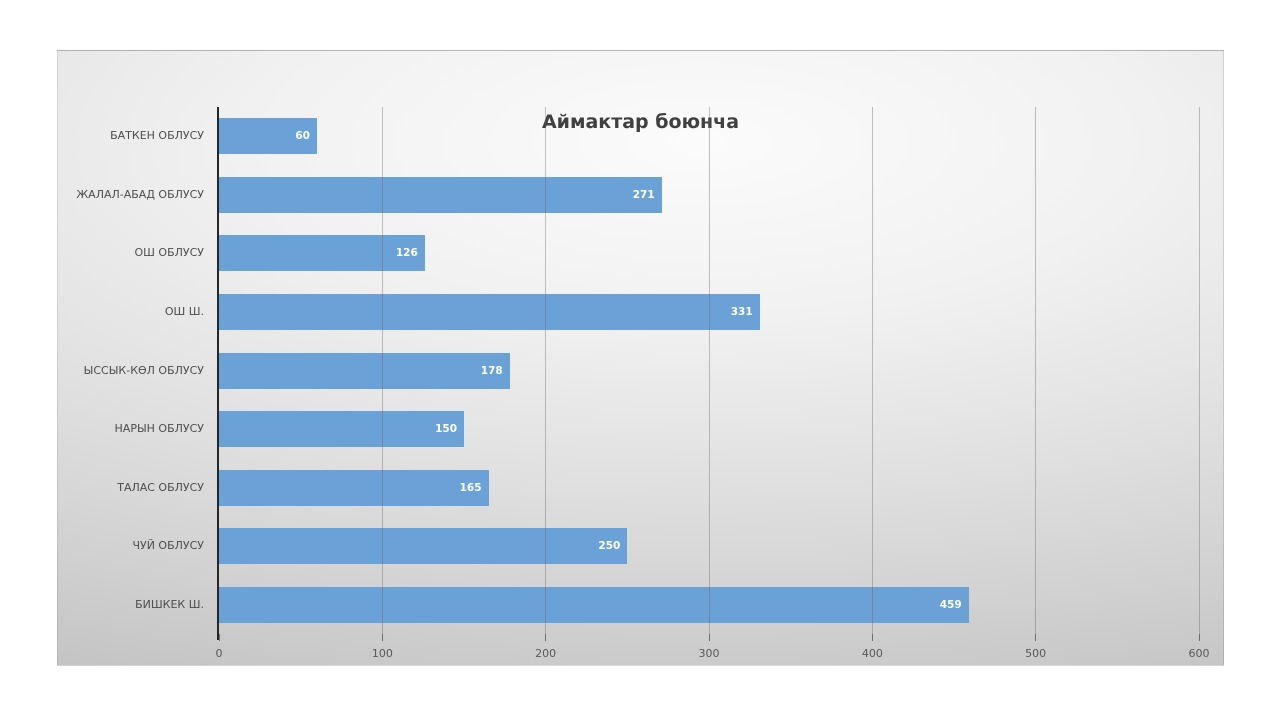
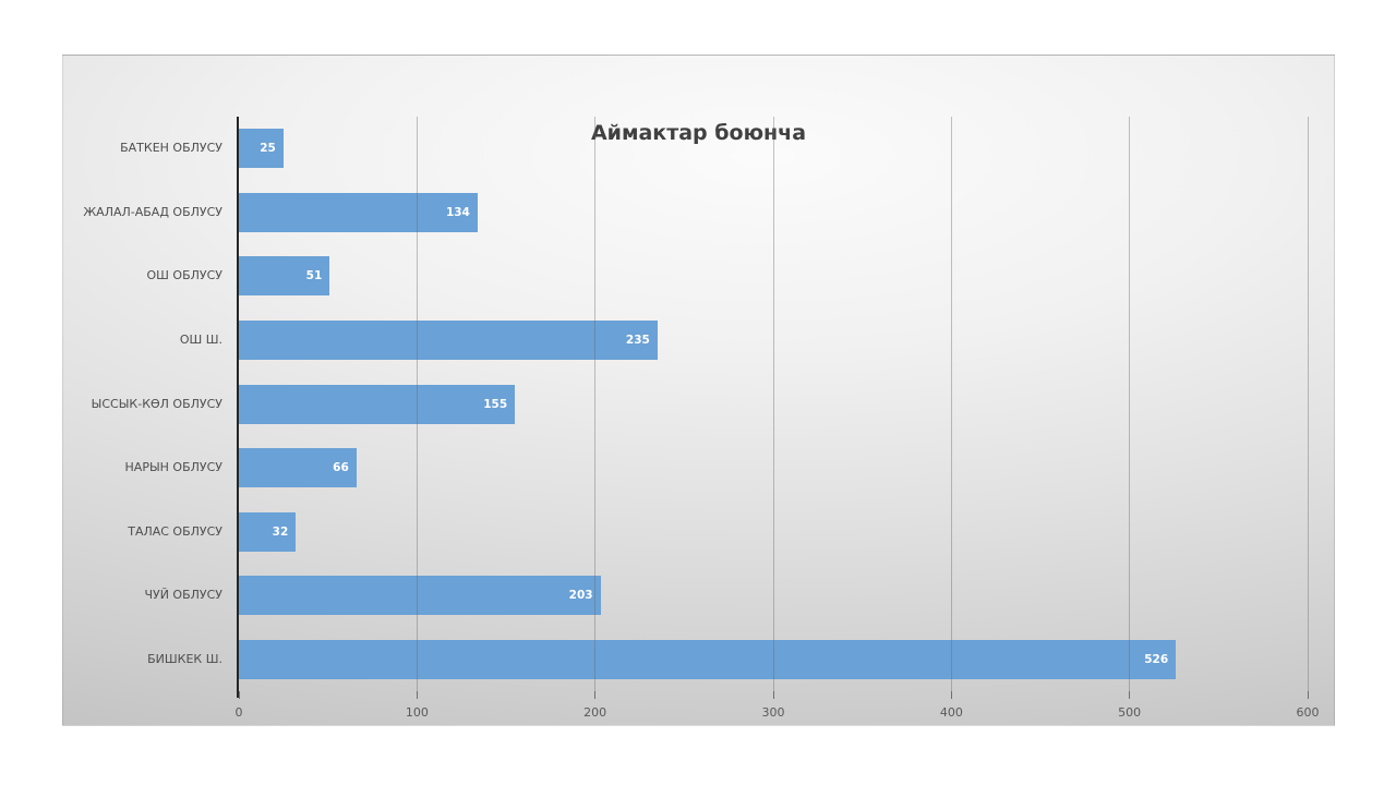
БАТКЕН ОБЛУСУ: 60 -> 25
ЖАЛАЛ-АБАД ОБЛУСУ: 271 -> 134
ОШ ОБЛУСУ: 126 -> 51
ОШ Ш.: 331 -> 235
ЫССЫК-КӨЛ ОБЛУСУ: 178 -> 155
НАРЫН ОБЛУСУ: 150 -> 66
ТАЛАС ОБЛУСУ: 165 -> 32
ЧУЙ ОБЛУСУ: 250 -> 203
БИШКЕК Ш.: 459 -> 526
